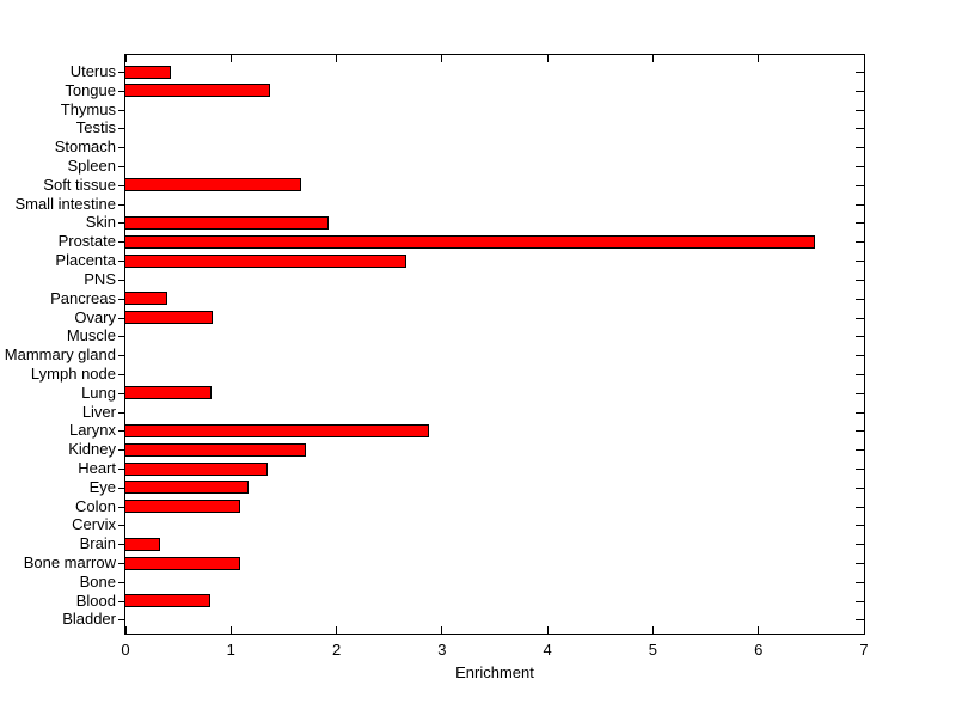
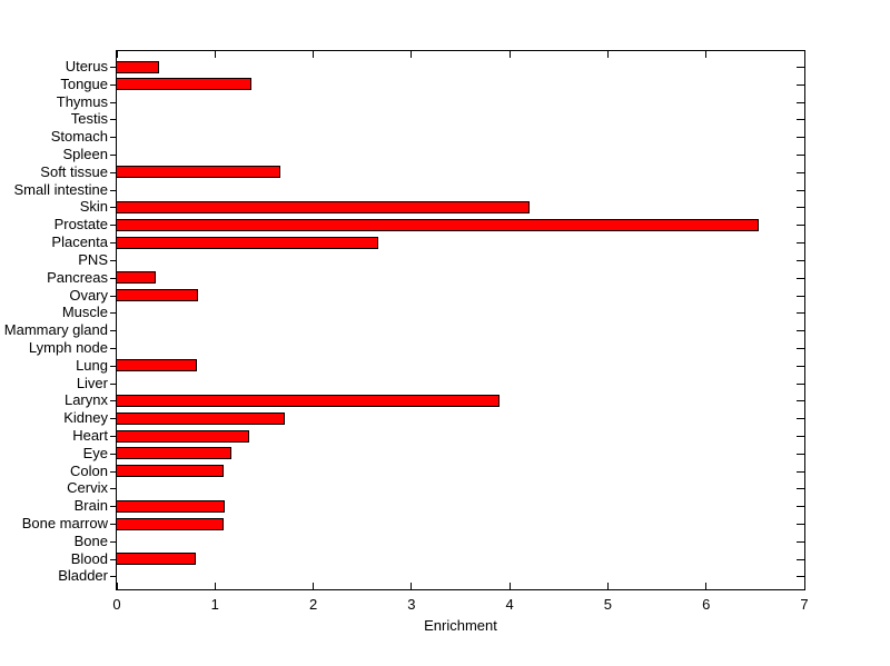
Skin: 1.9 -> 4.2
Larynx: 2.9 -> 3.9
Brain: 0.3 -> 1.1
